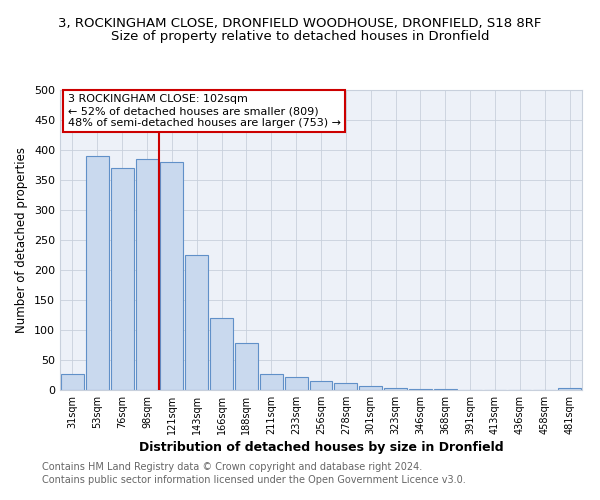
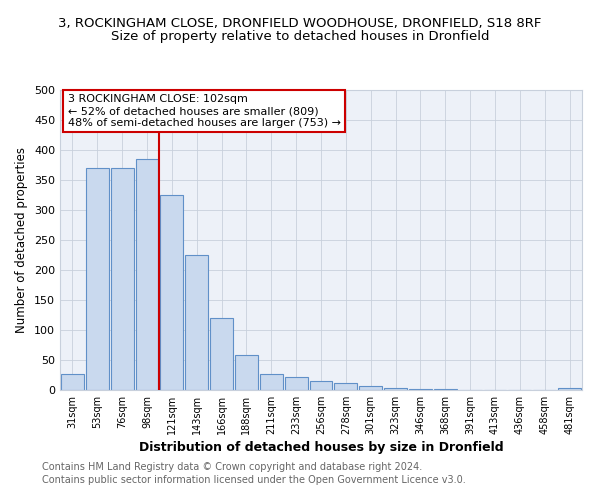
53sqm: 390 -> 370
121sqm: 380 -> 325
188sqm: 78 -> 58
